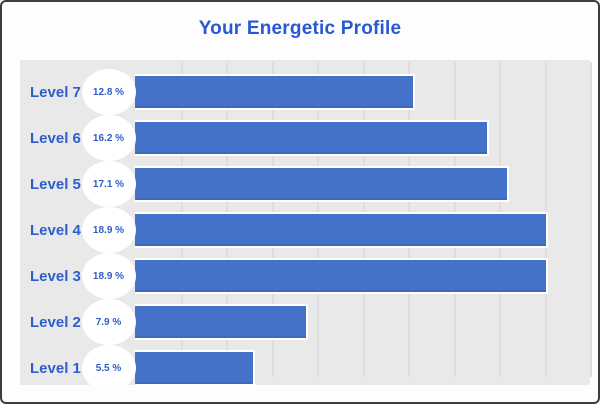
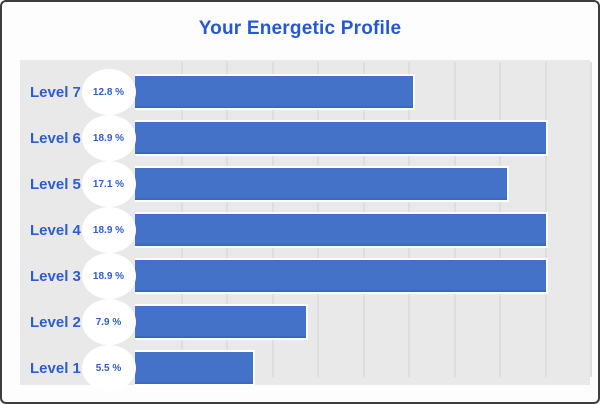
Level 6: 16.2 -> 18.9
